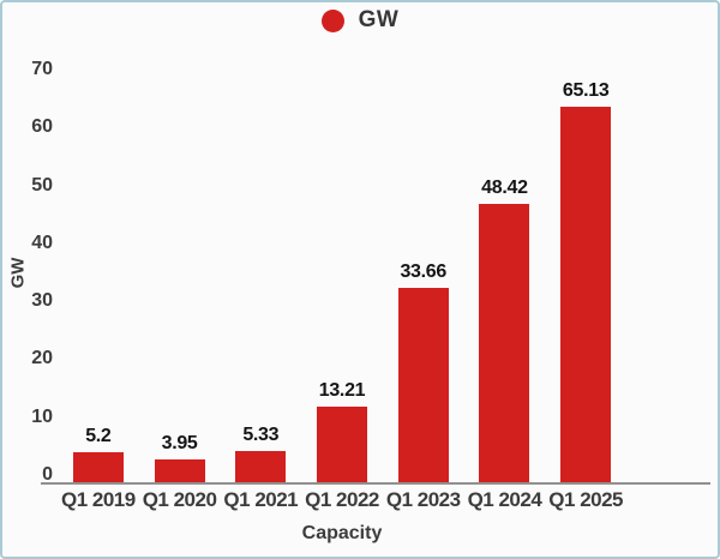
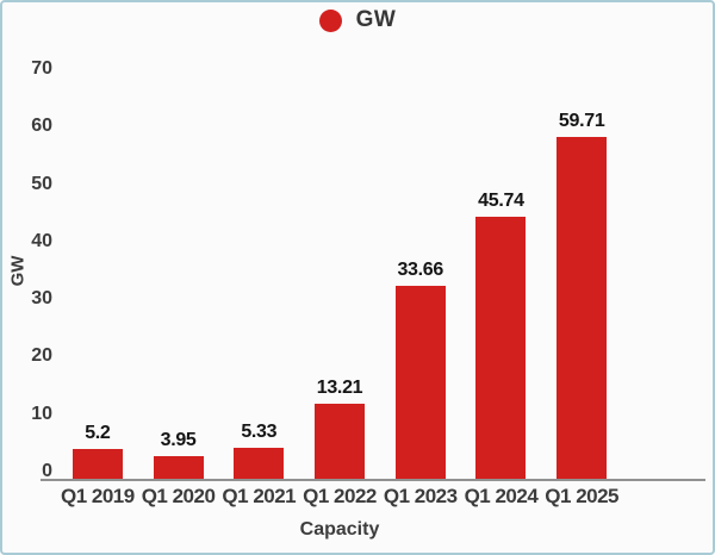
Q1 2024: 48.42 -> 45.74
Q1 2025: 65.13 -> 59.71
